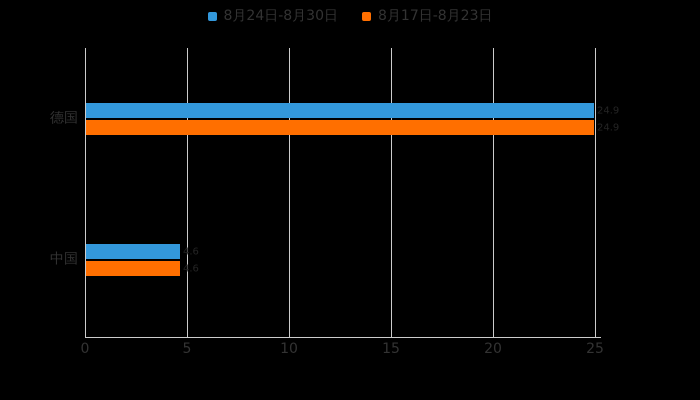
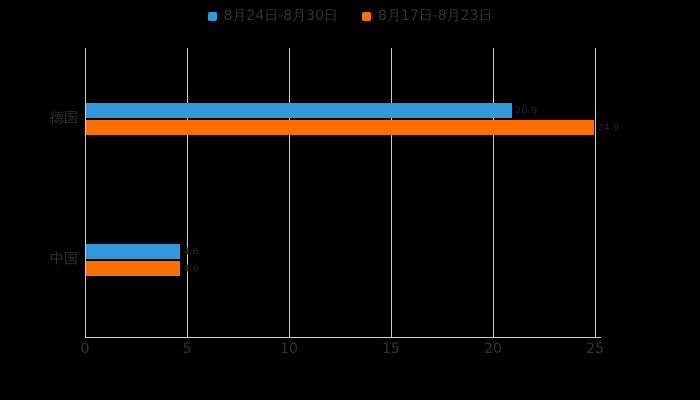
8月24日-8月30日/德国: 24.9 -> 20.9
